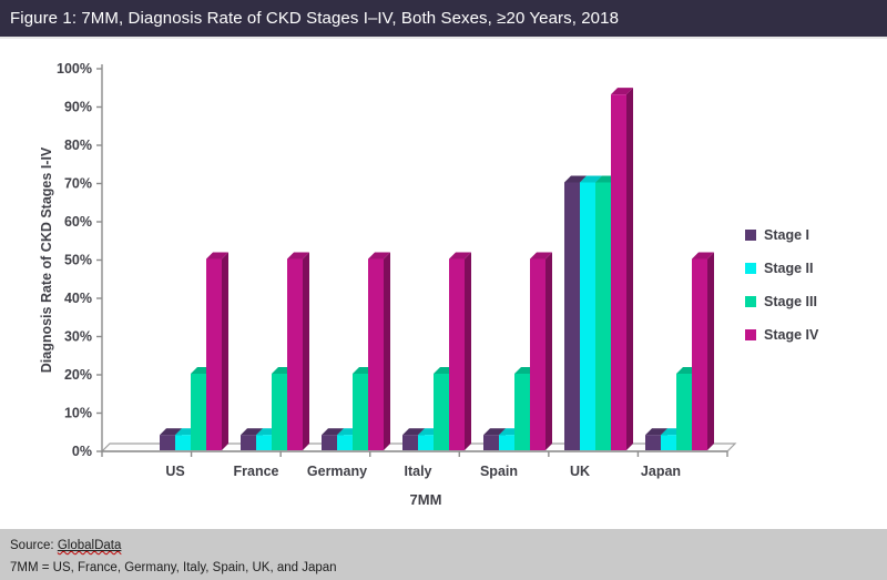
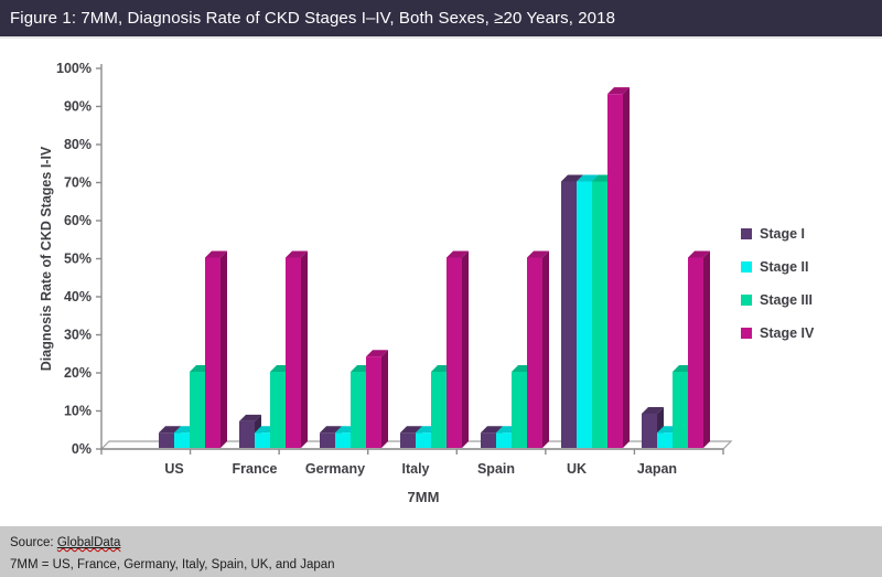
Stage I/France: 4% -> 7%
Stage IV/Germany: 50% -> 24%
Stage I/Japan: 4% -> 9%
